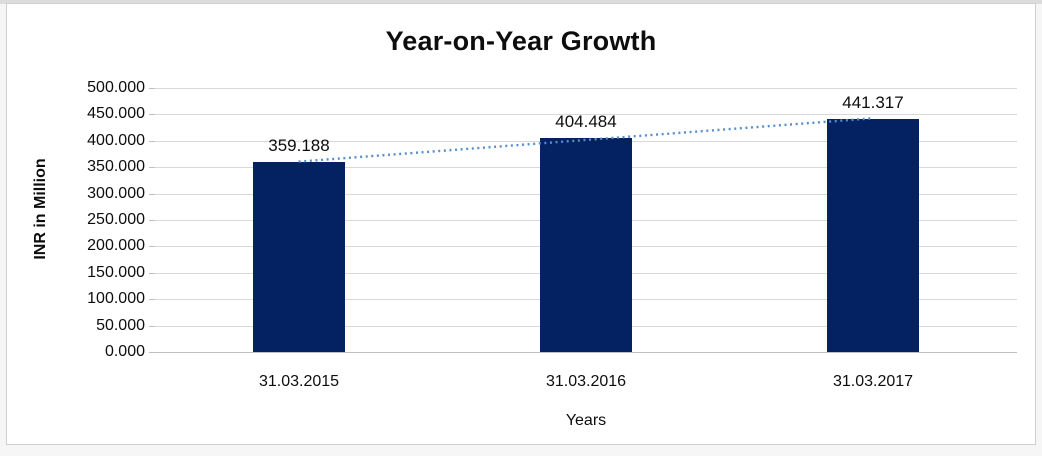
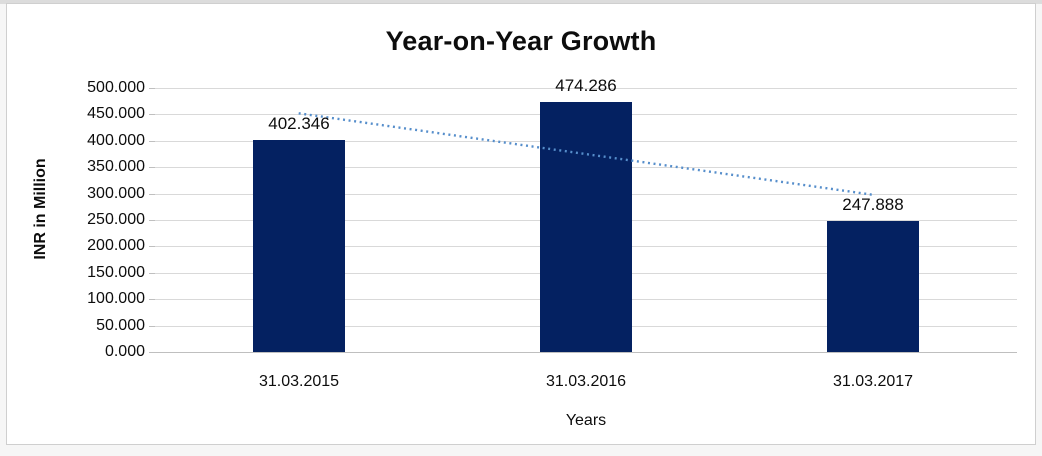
31.03.2015: 359.188 -> 402.346
31.03.2016: 404.484 -> 474.286
31.03.2017: 441.317 -> 247.888
